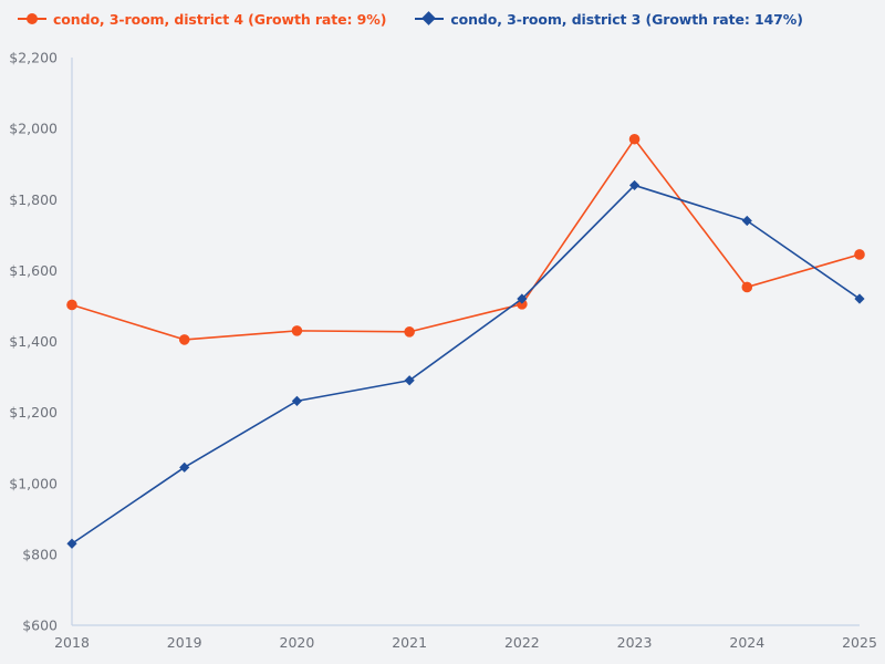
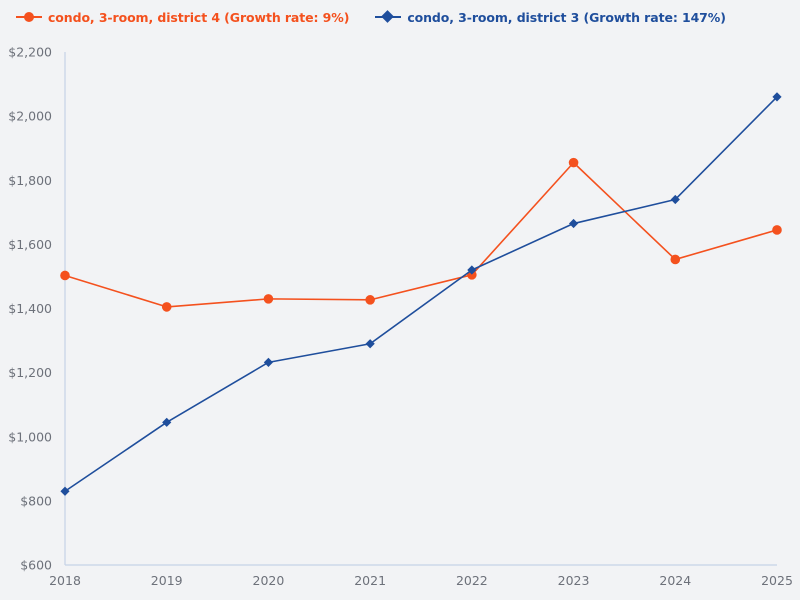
condo, 3-room, district 4 (Growth rate: 9%)/2023: $1970 -> $1860
condo, 3-room, district 3 (Growth rate: 147%)/2023: $1840 -> $1660
condo, 3-room, district 3 (Growth rate: 147%)/2025: $1520 -> $2060
